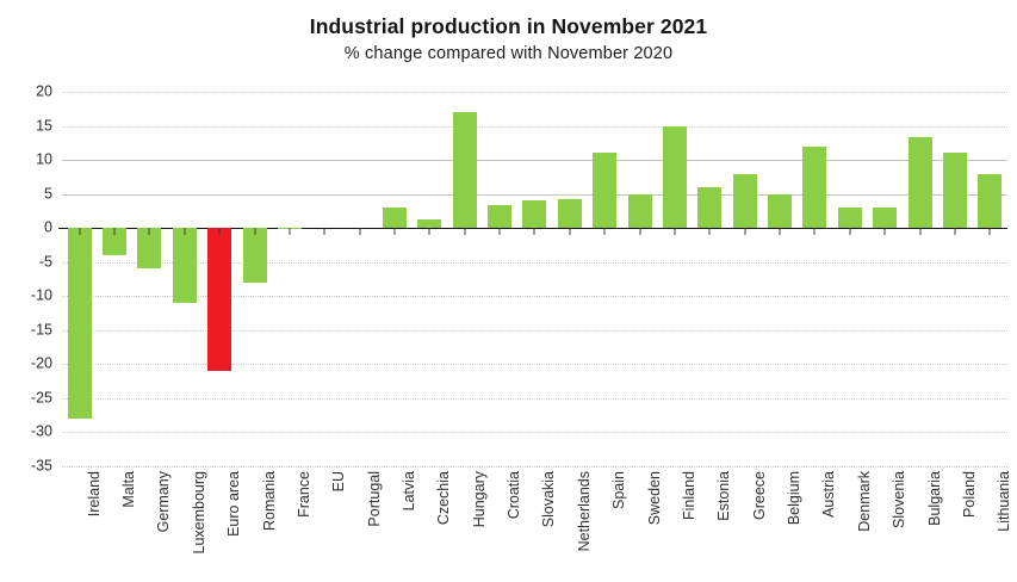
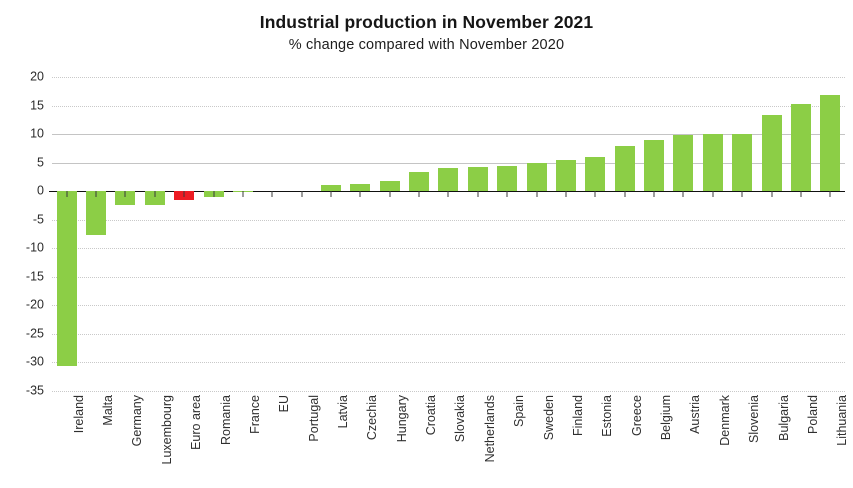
Ireland: -28 -> -31
Malta: -4 -> -8
Germany: -6 -> -2
Luxembourg: -11 -> -2
Euro area: -21 -> -2
Romania: -8 -> -1
Latvia: 3 -> 1
Hungary: 17 -> 2
Spain: 11 -> 4
Finland: 15 -> 5
Belgium: 5 -> 9
Austria: 12 -> 10
Denmark: 3 -> 10
Slovenia: 3 -> 10
Poland: 11 -> 15
Lithuania: 8 -> 17
